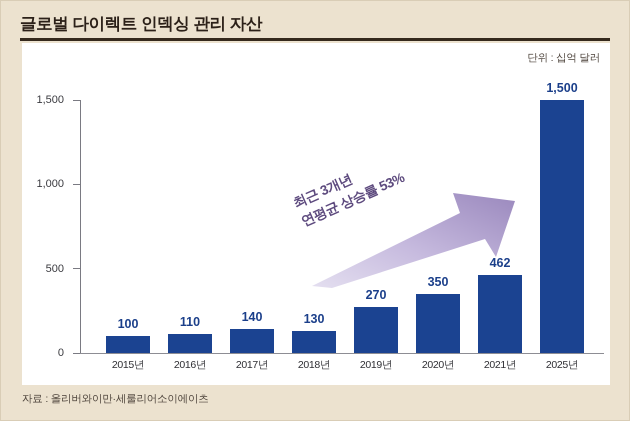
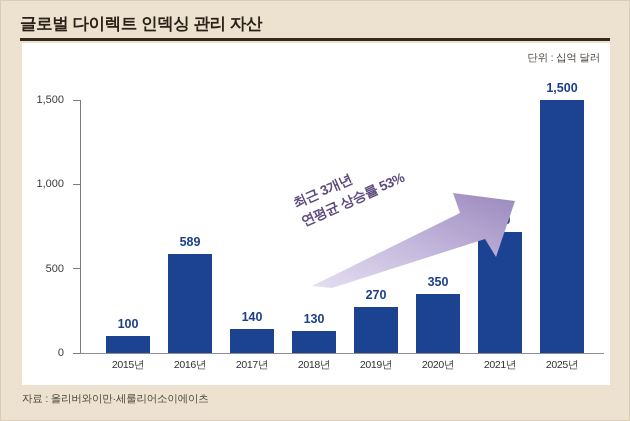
2016년: 110 -> 589
2021년: 462 -> 720
